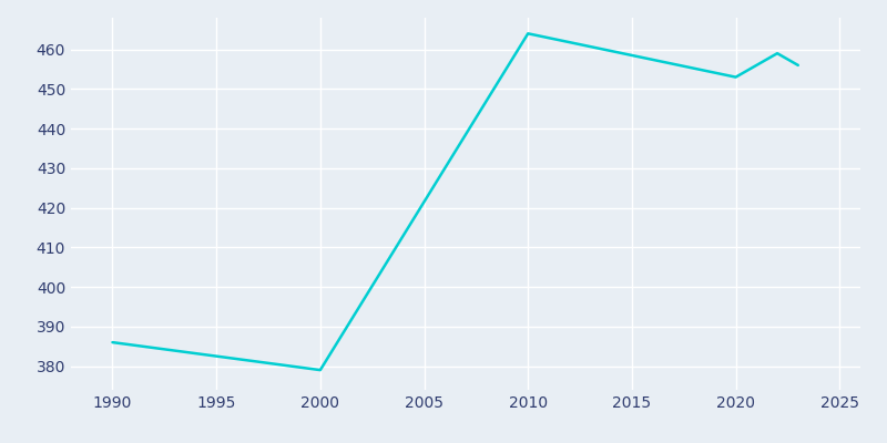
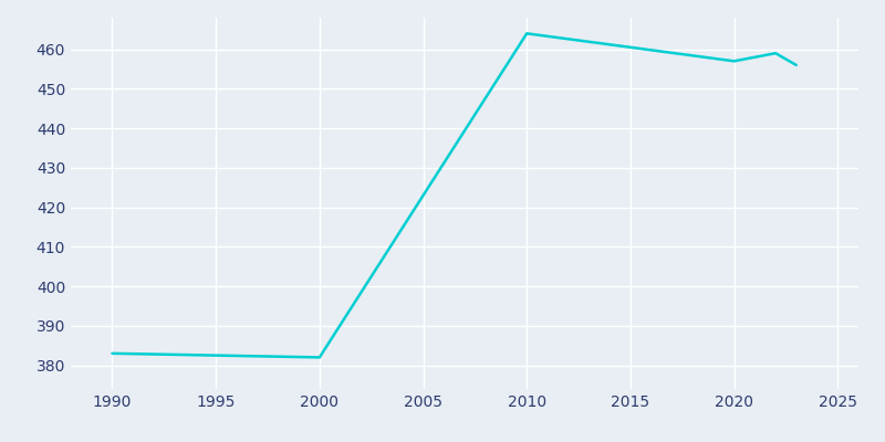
1990: 386 -> 383
2000: 379 -> 382
2020: 453 -> 457
